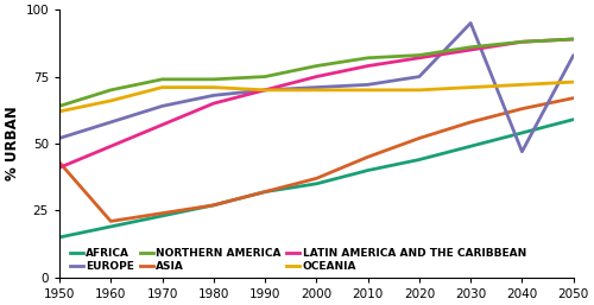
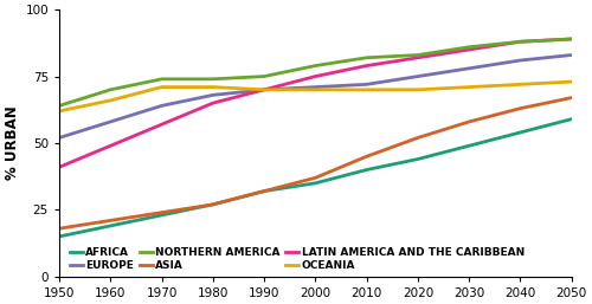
ASIA/1950: 43 -> 18
EUROPE/2030: 95 -> 78
EUROPE/2040: 47 -> 81
